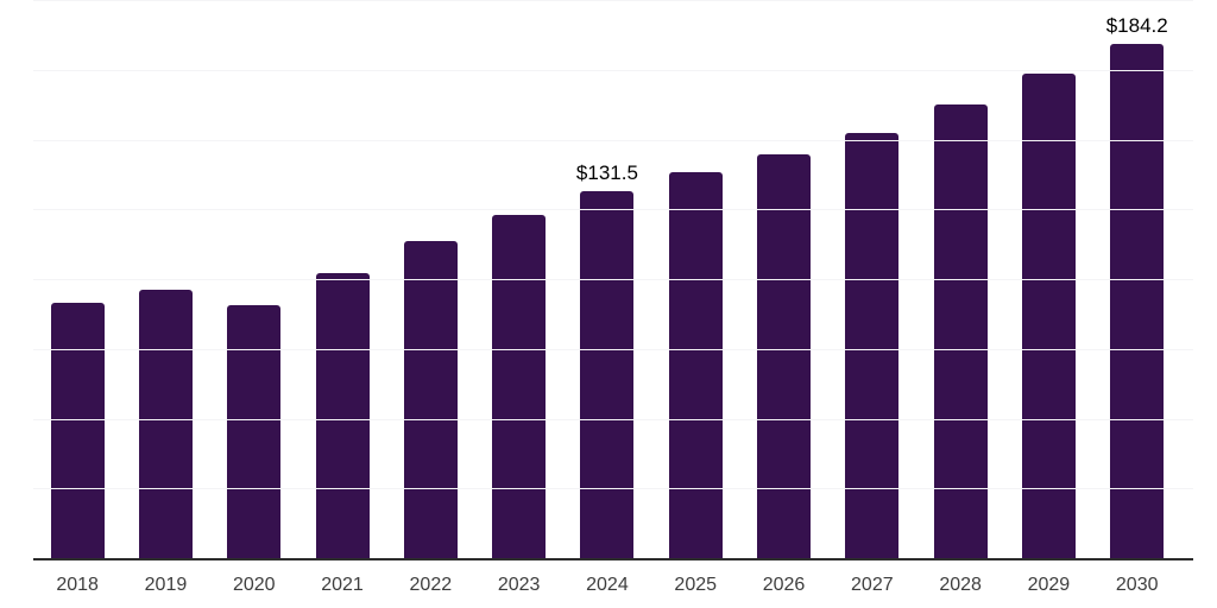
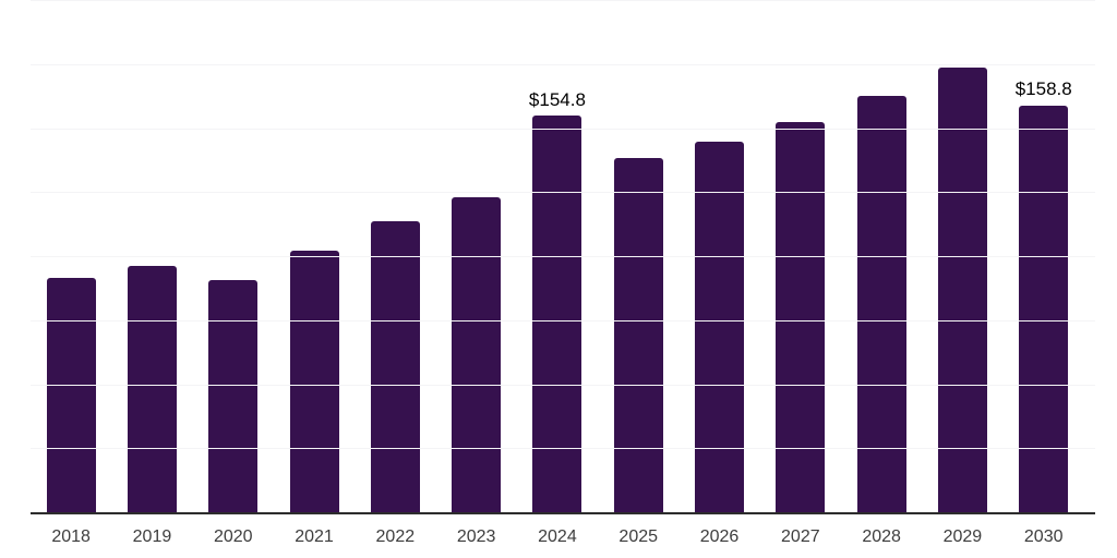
2024: $131.5 -> $154.8
2030: $184.2 -> $158.8
